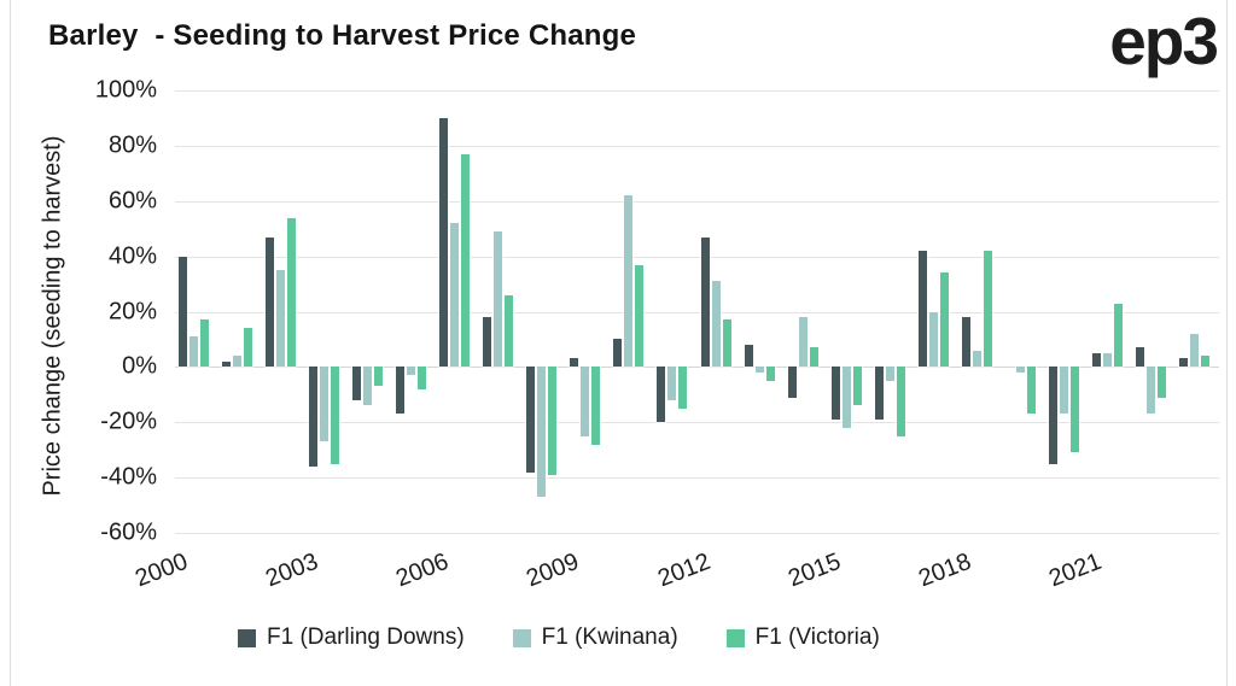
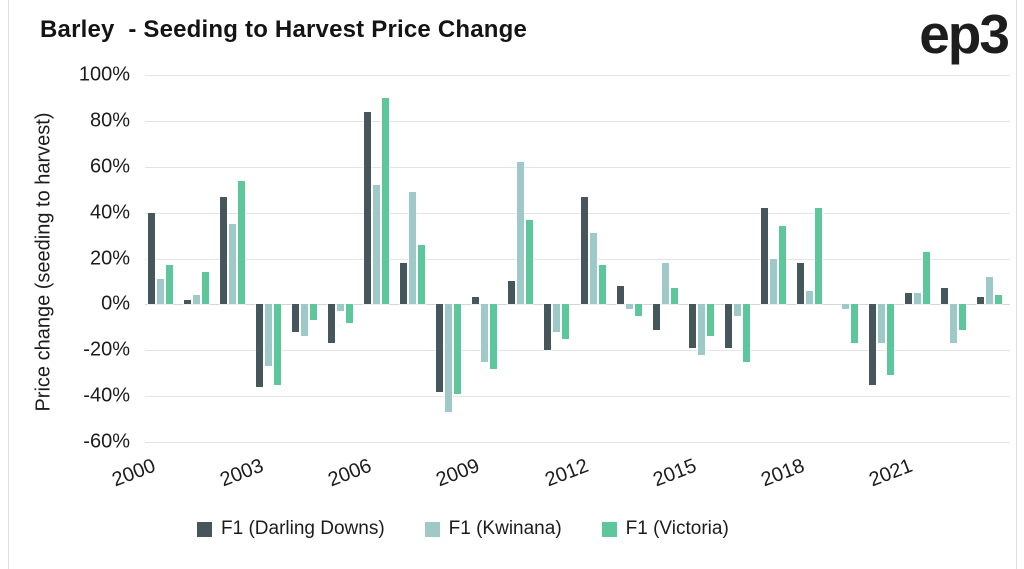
F1 (Darling Downs)/2006: 90% -> 84%
F1 (Victoria)/2006: 77% -> 90%
